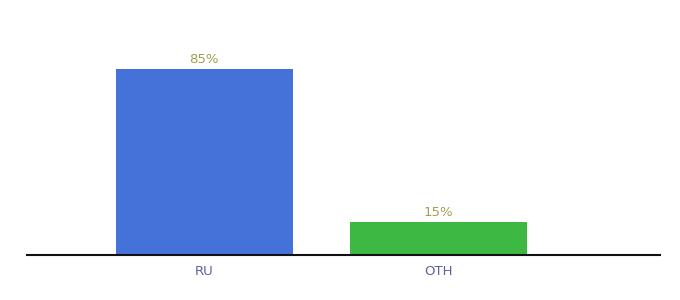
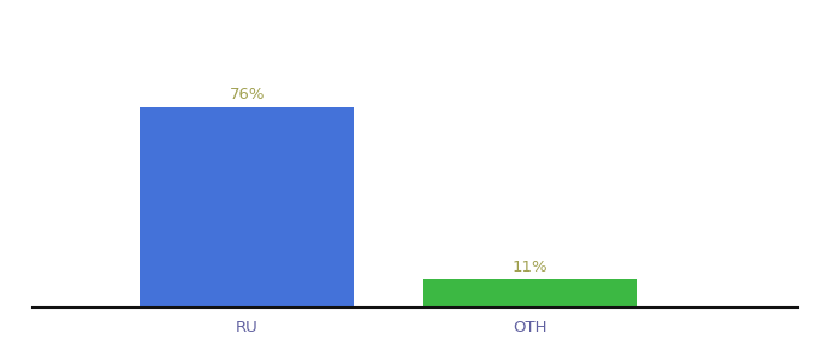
RU: 85% -> 76%
OTH: 15% -> 11%
